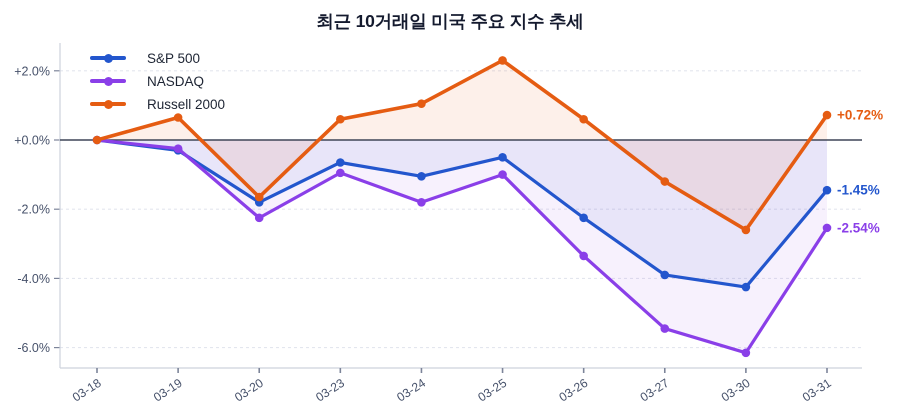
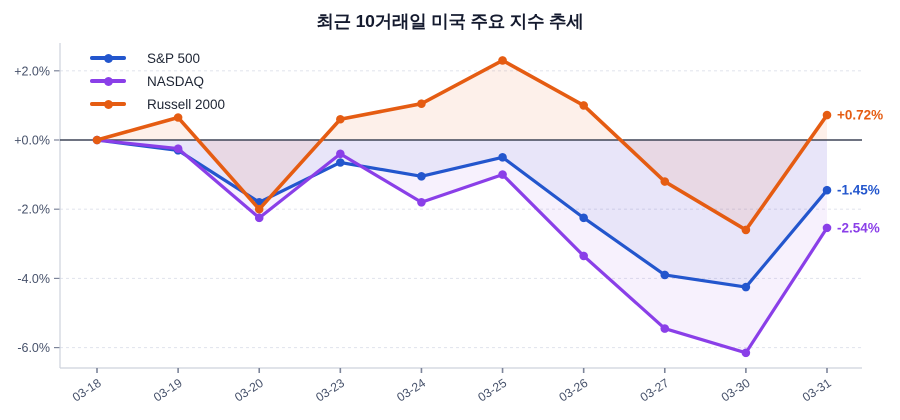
Russell 2000/03-20: -1.6% -> -2.0%
NASDAQ/03-23: -0.9% -> -0.4%
Russell 2000/03-26: 0.6% -> 1.0%
